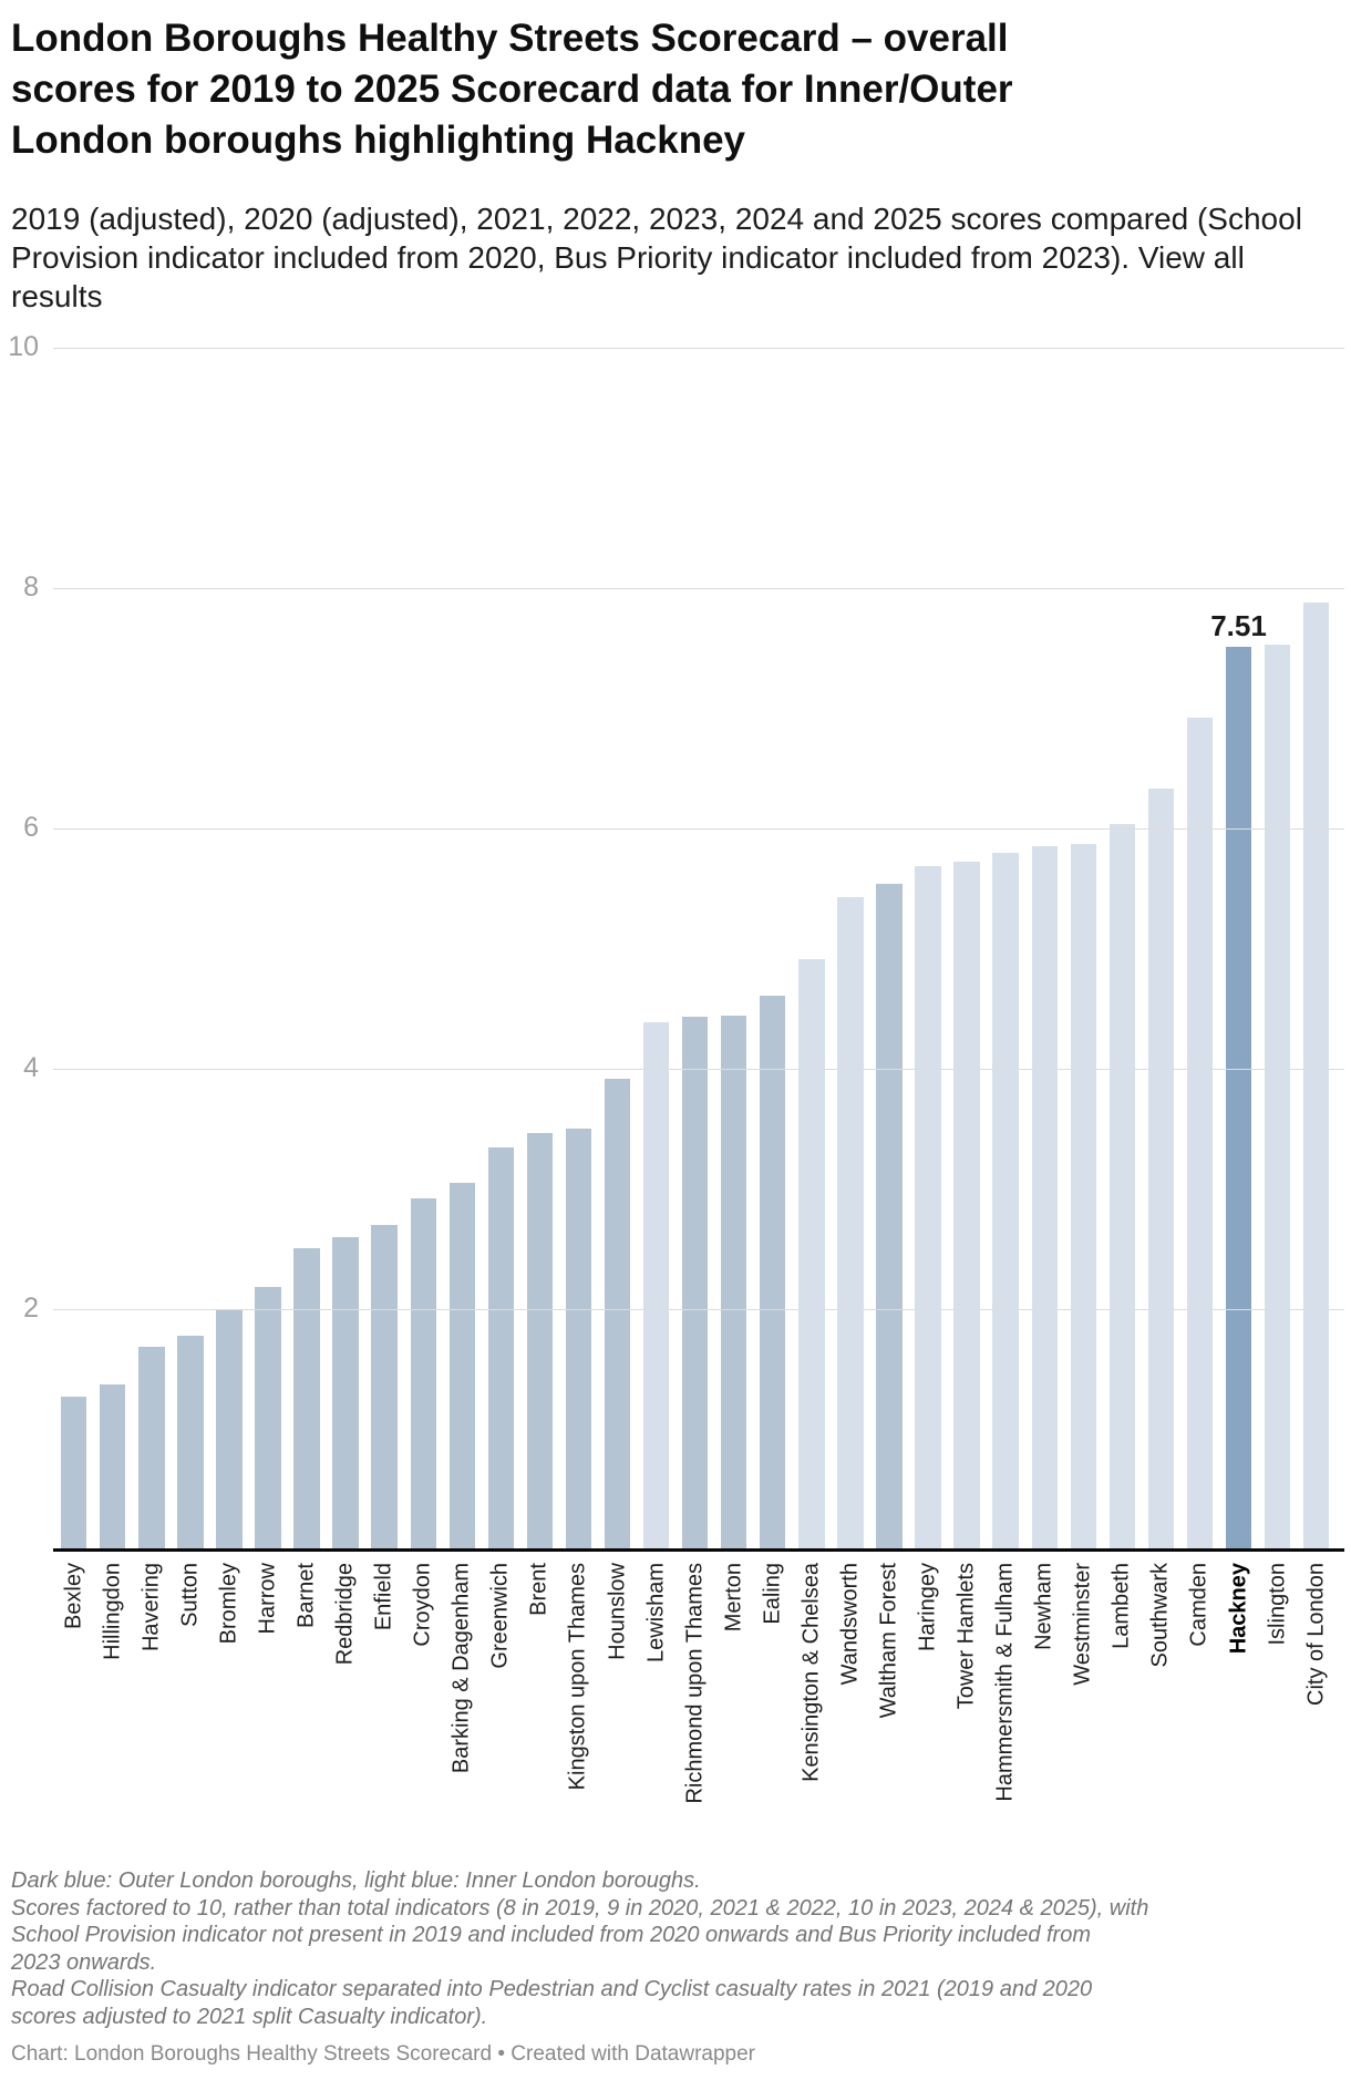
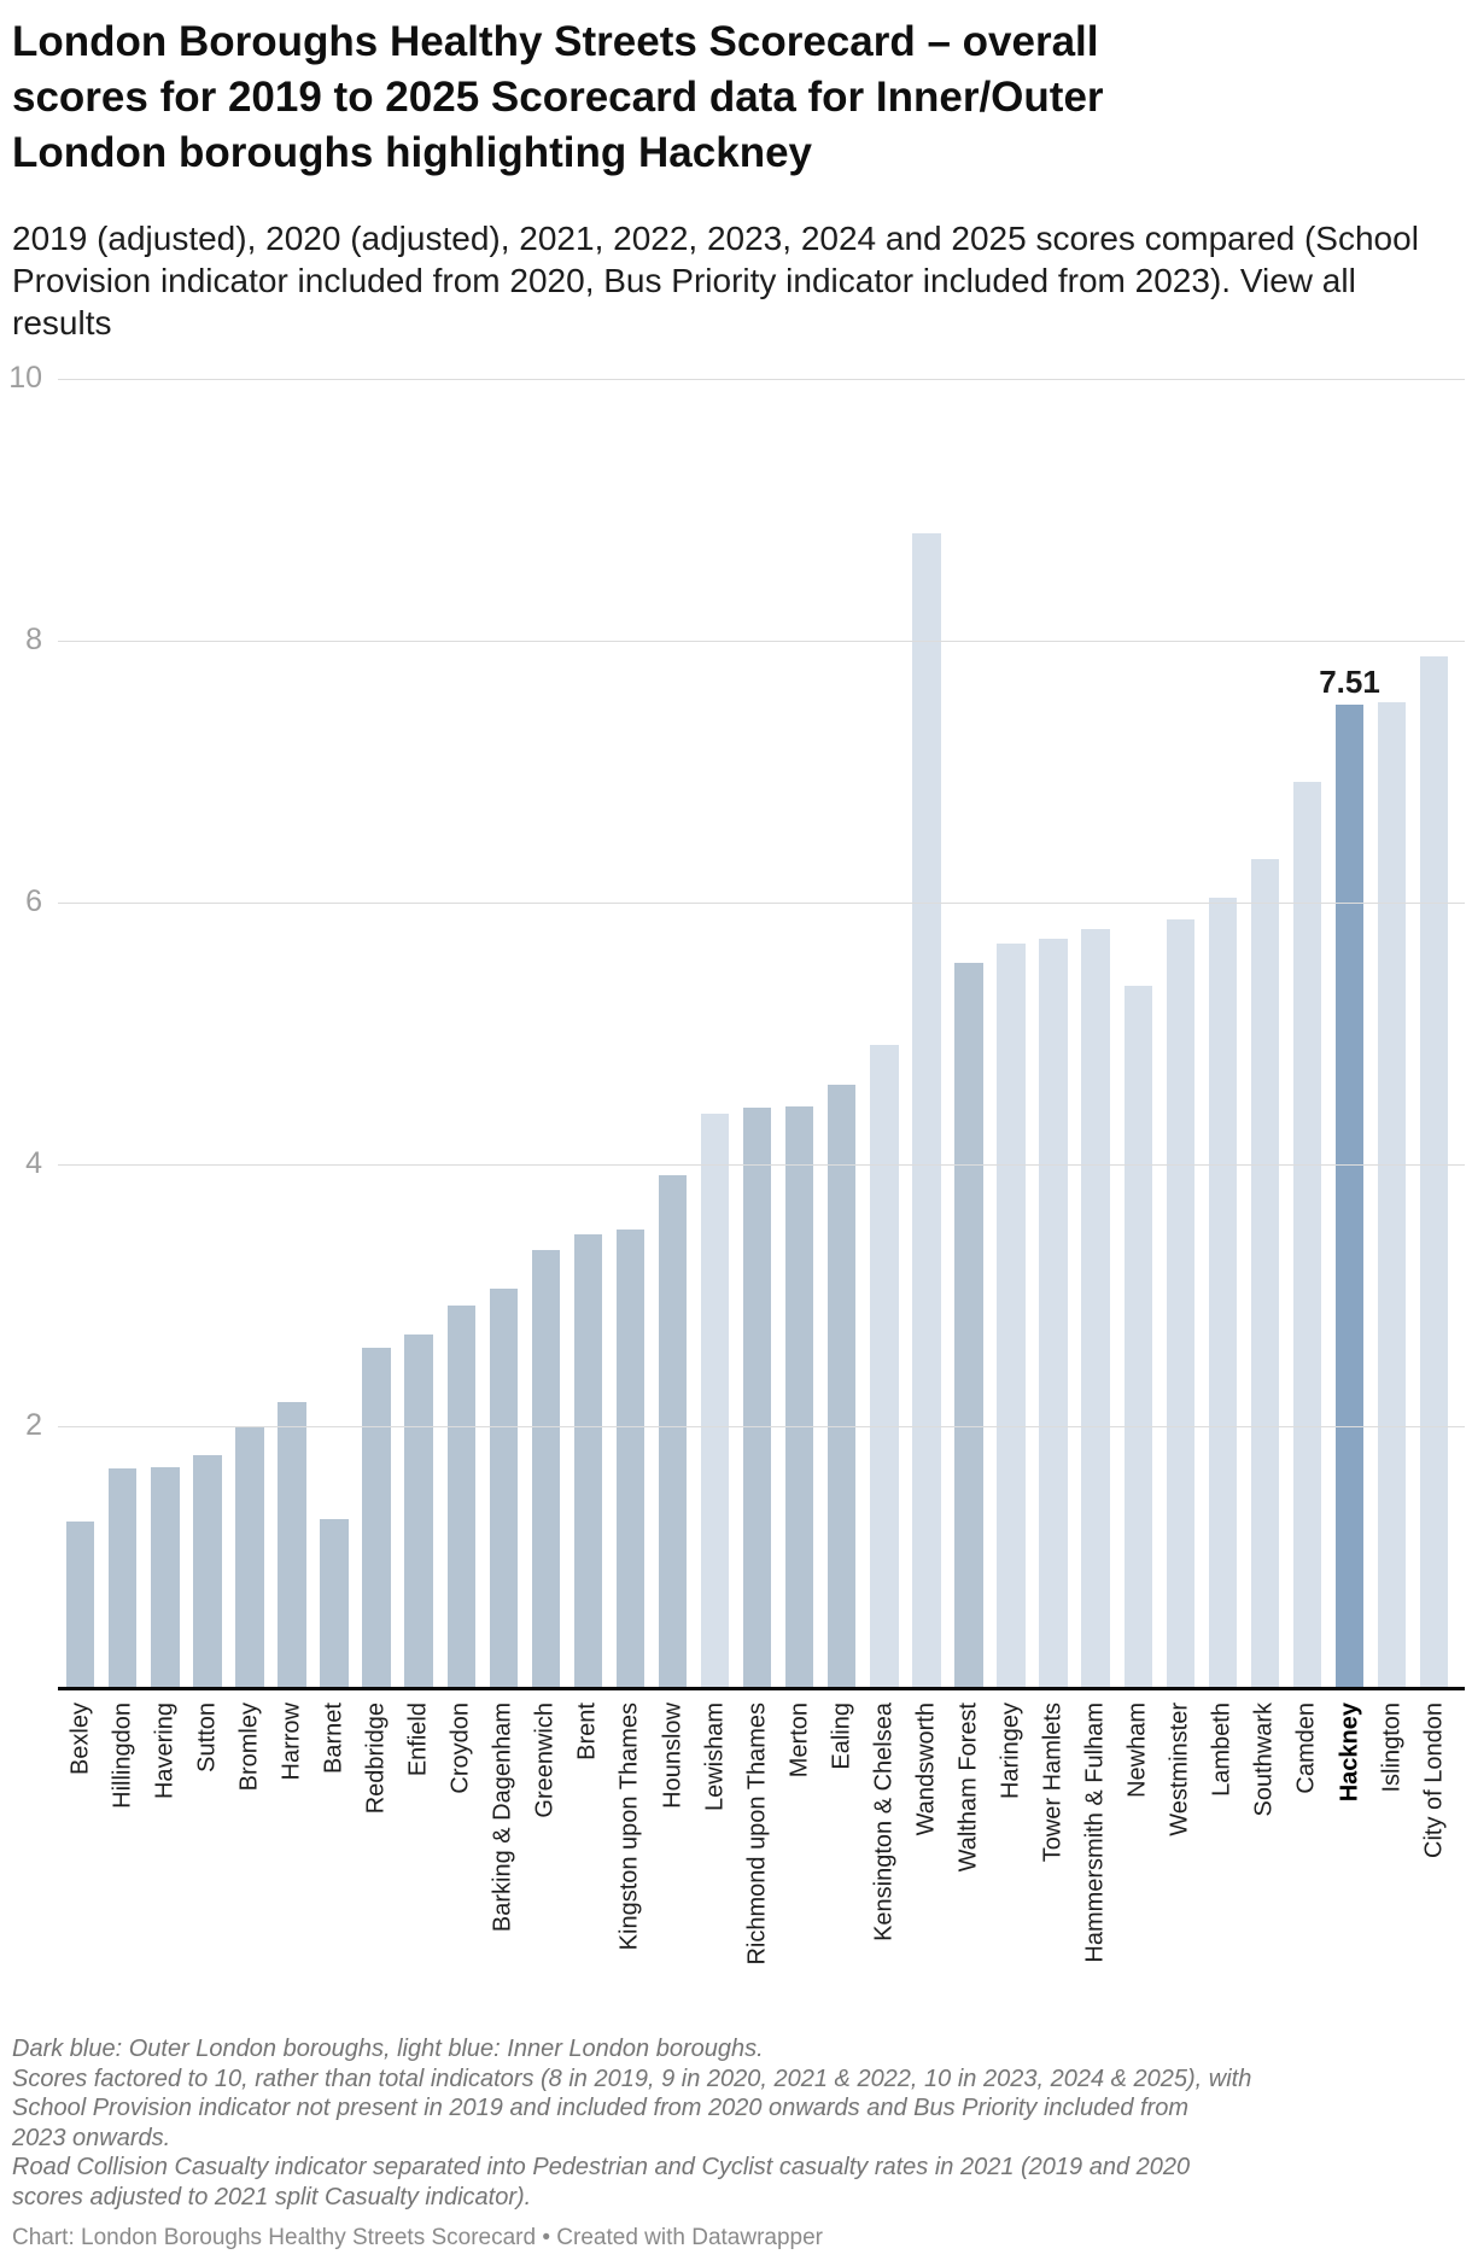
Hillingdon: 1.37 -> 1.68
Barnet: 2.51 -> 1.29
Wandsworth: 5.43 -> 8.82
Newham: 5.85 -> 5.36
